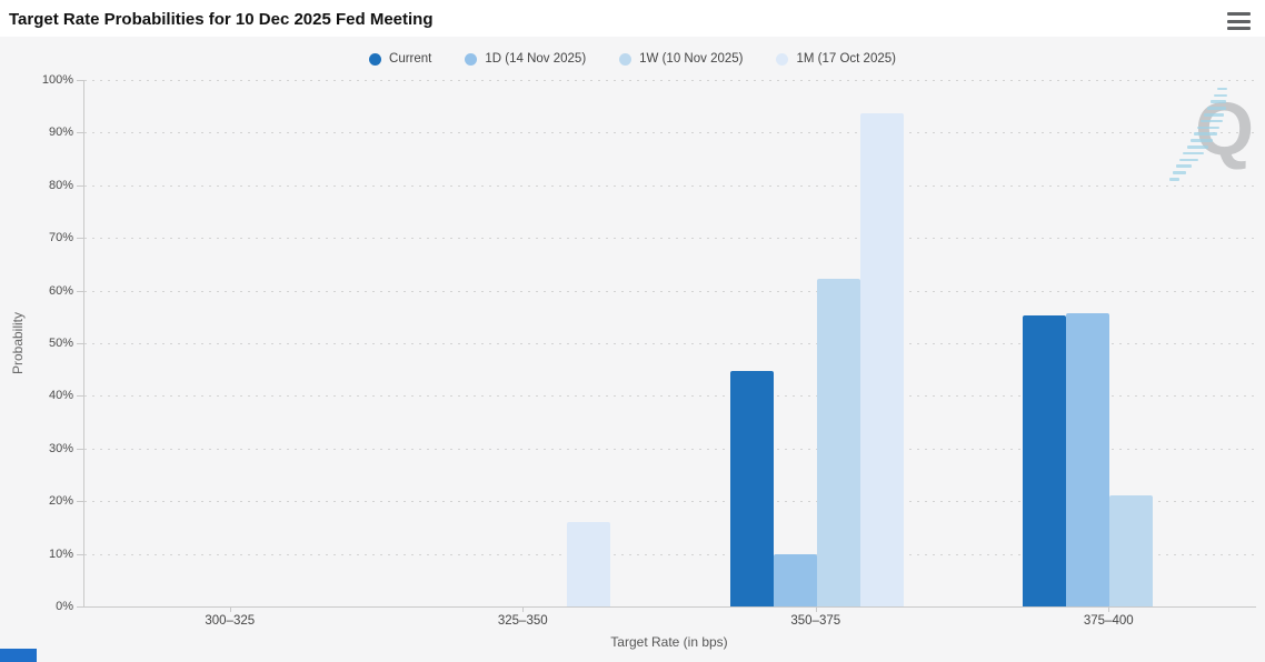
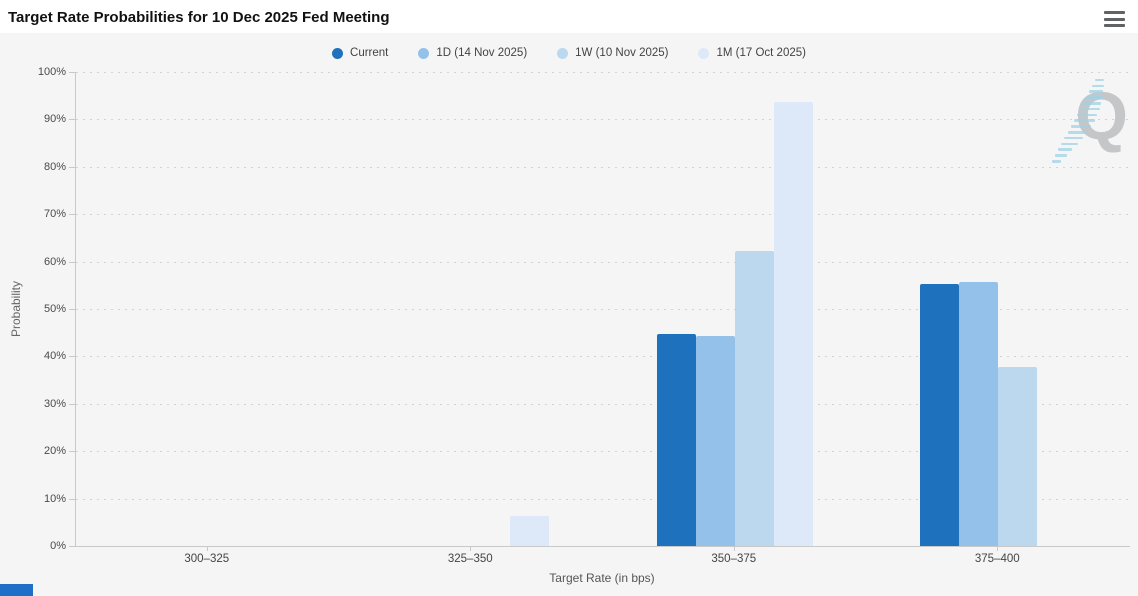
1M (17 Oct 2025)/325–350: 16% -> 6%
1D (14 Nov 2025)/350–375: 10% -> 44%
1W (10 Nov 2025)/375–400: 21% -> 38%
